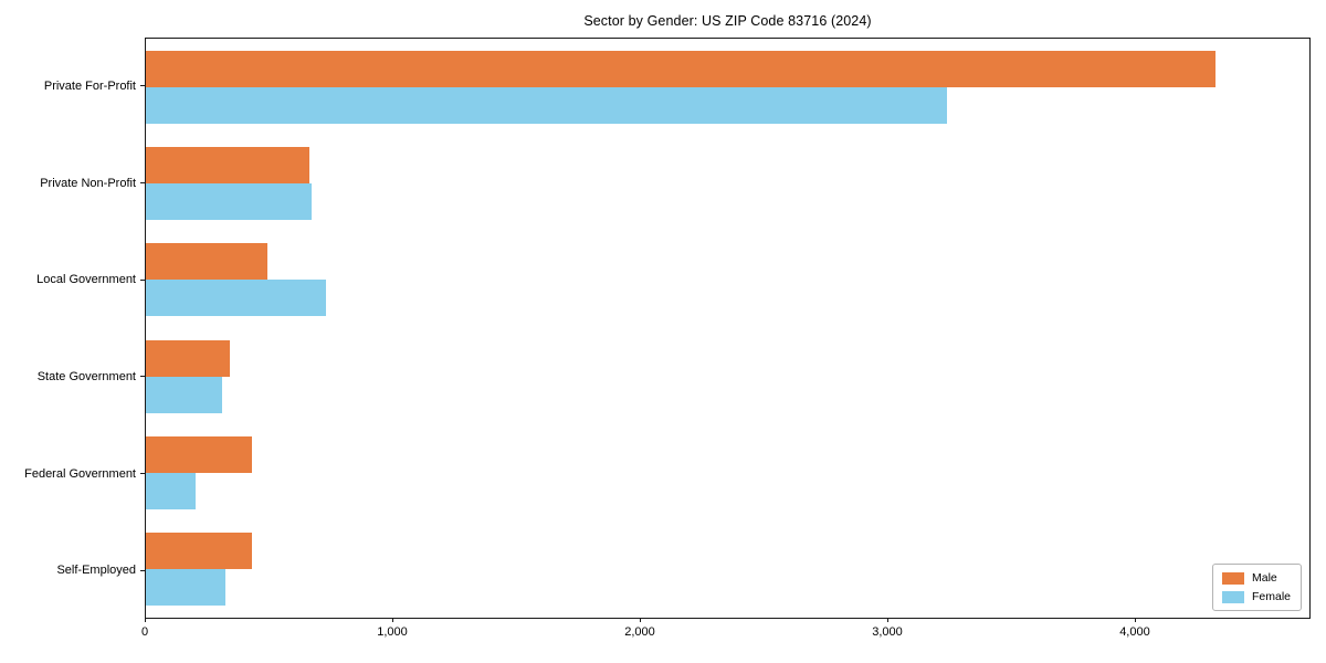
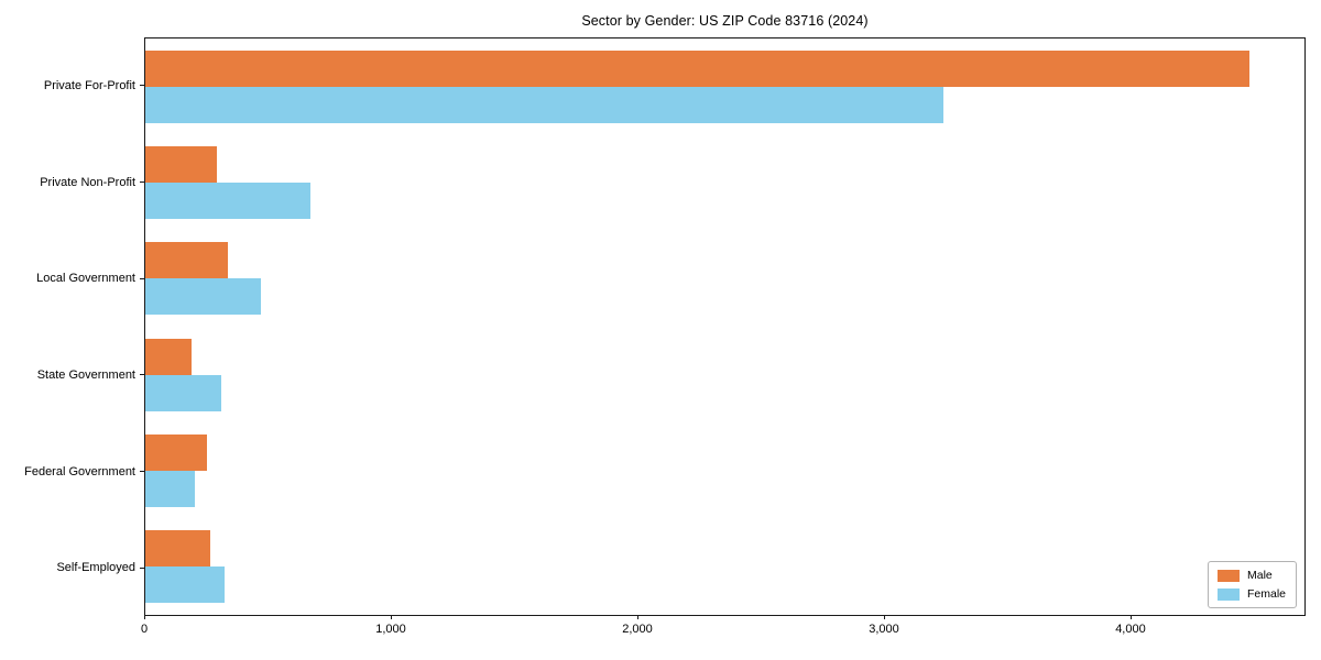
Male/Private For-Profit: 4330 -> 4480
Male/Private Non-Profit: 660 -> 290
Male/Local Government: 490 -> 340
Female/Local Government: 730 -> 470
Male/State Government: 340 -> 190
Male/Federal Government: 430 -> 250
Male/Self-Employed: 430 -> 260
